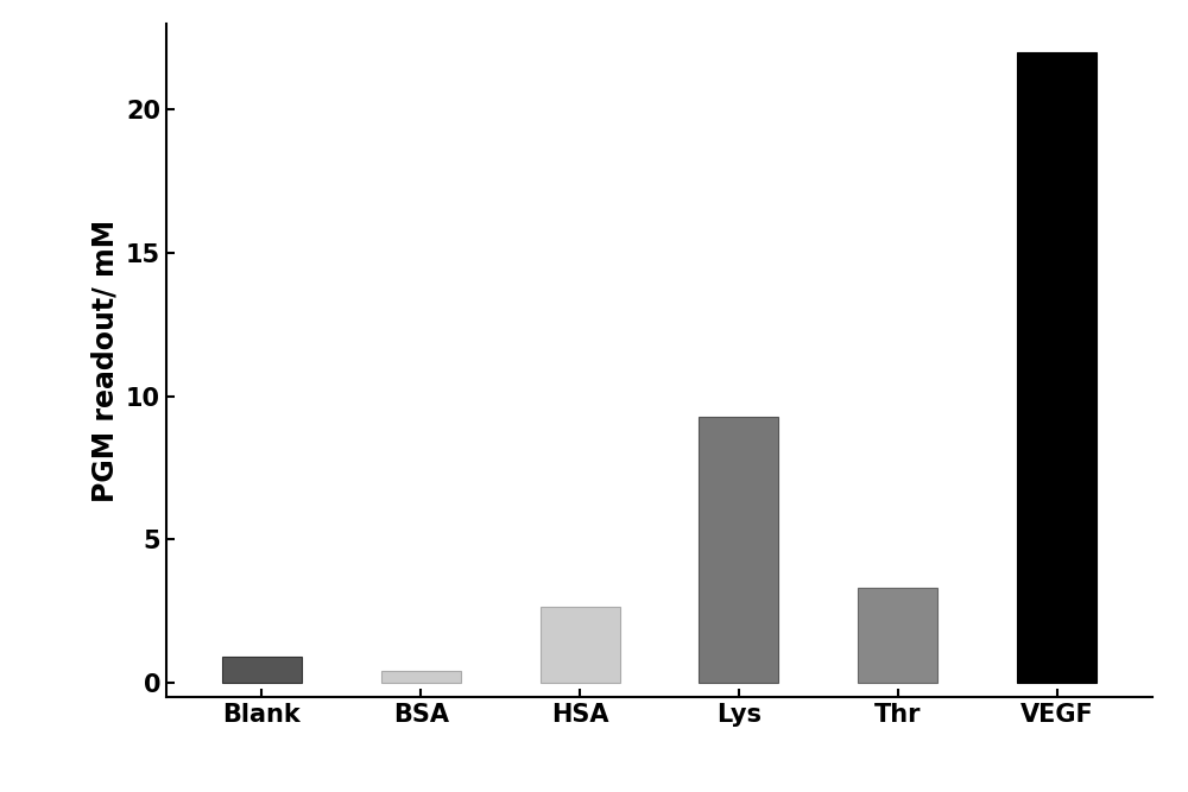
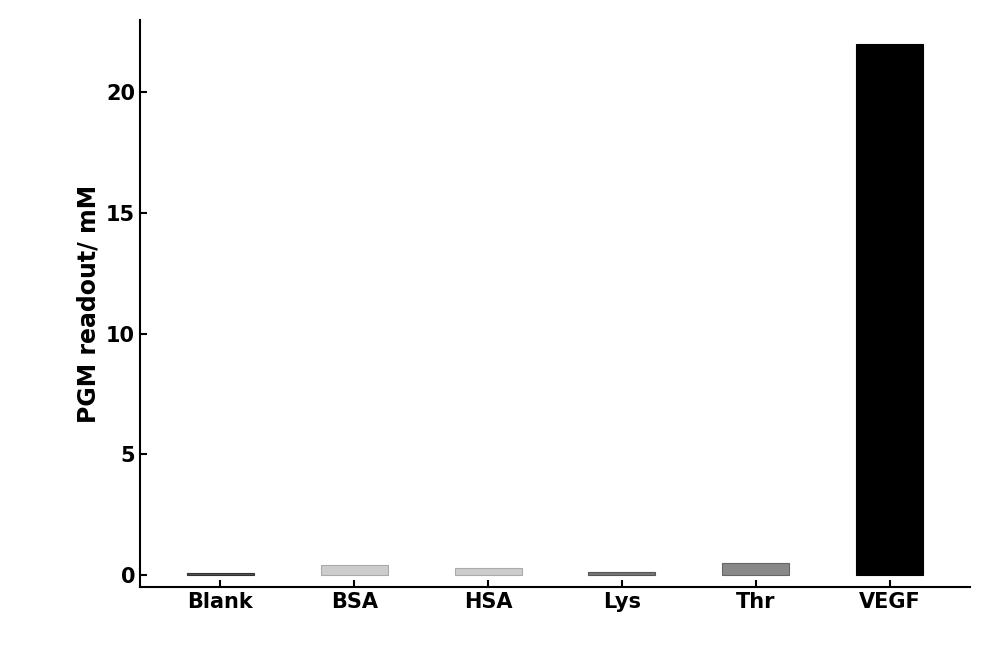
Blank: 0.90 -> 0.06
HSA: 2.65 -> 0.28
Lys: 9.30 -> 0.10
Thr: 3.30 -> 0.48
